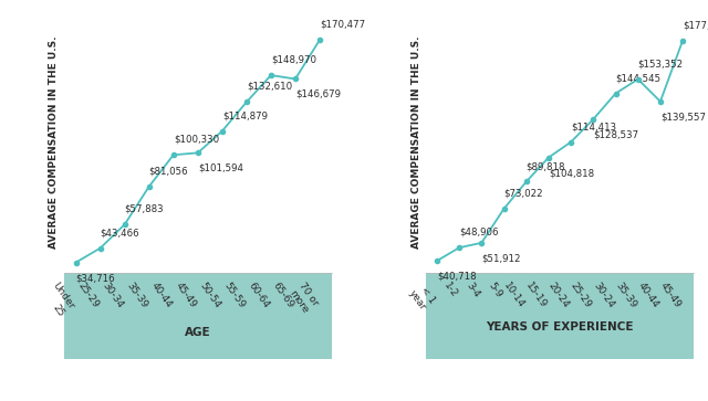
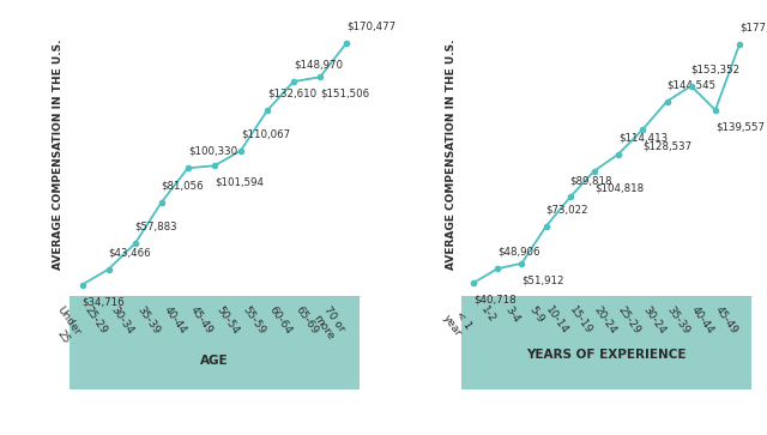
50-54: $114,879 -> $110,067
65-69: $146,679 -> $151,506
